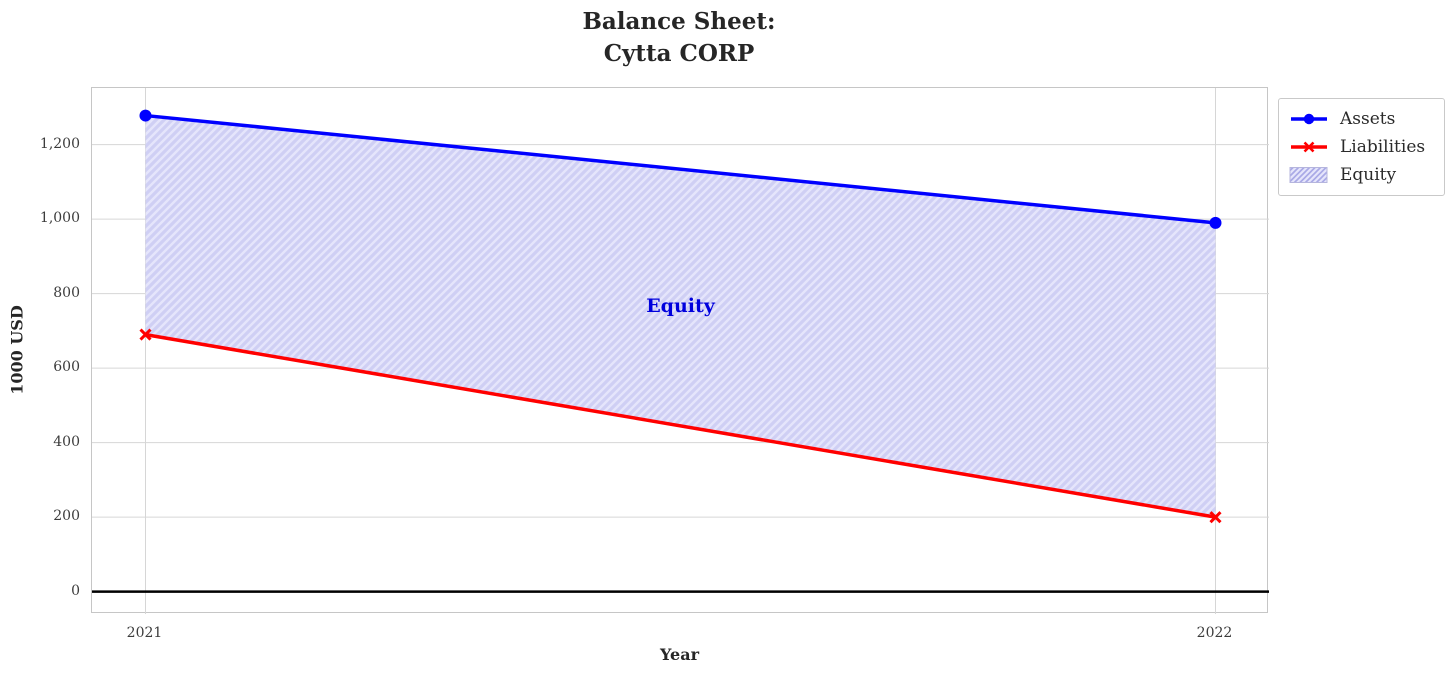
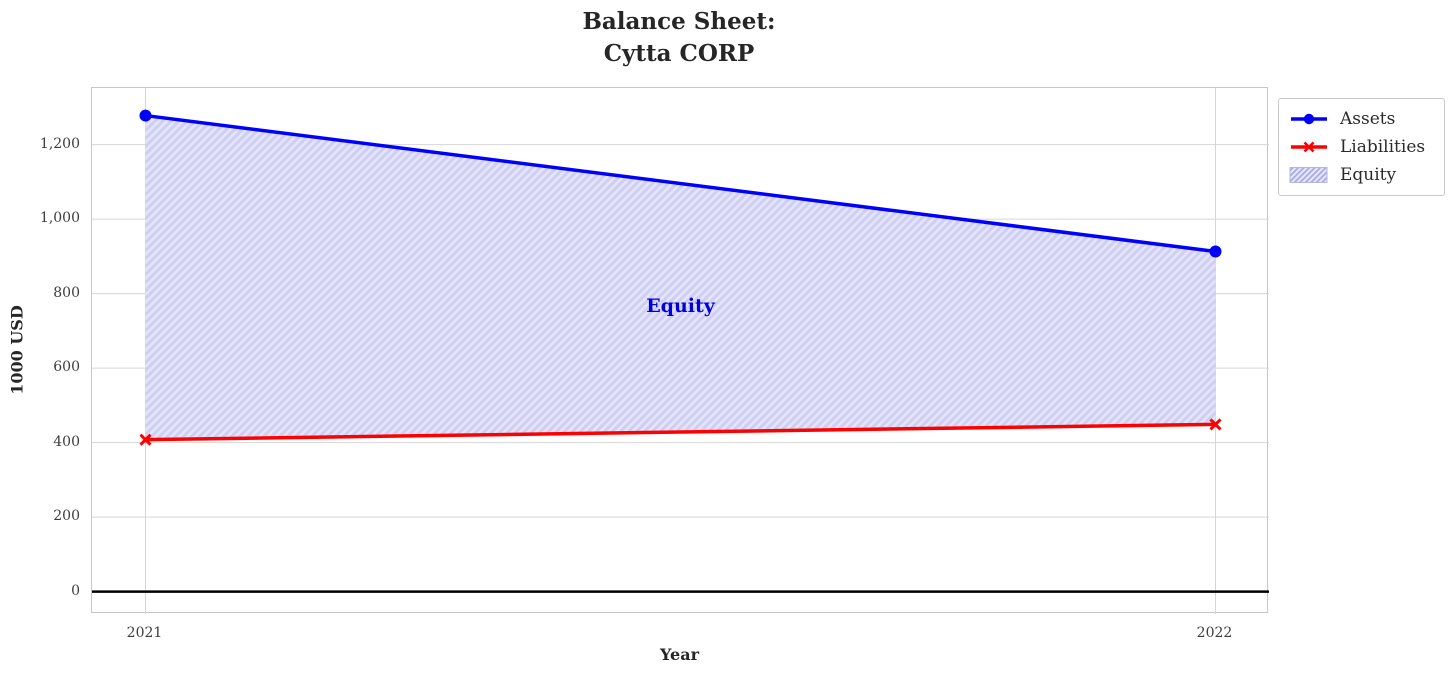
Liabilities/2021: 690 -> 410
Assets/2022: 990 -> 910
Liabilities/2022: 200 -> 450
